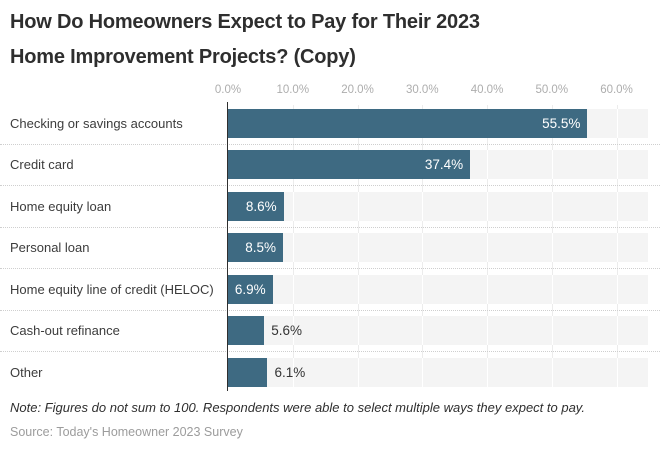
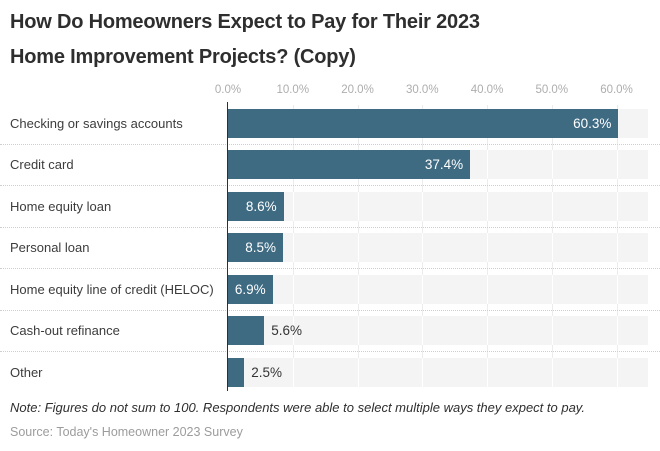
Checking or savings accounts: 55.5% -> 60.3%
Other: 6.1% -> 2.5%
